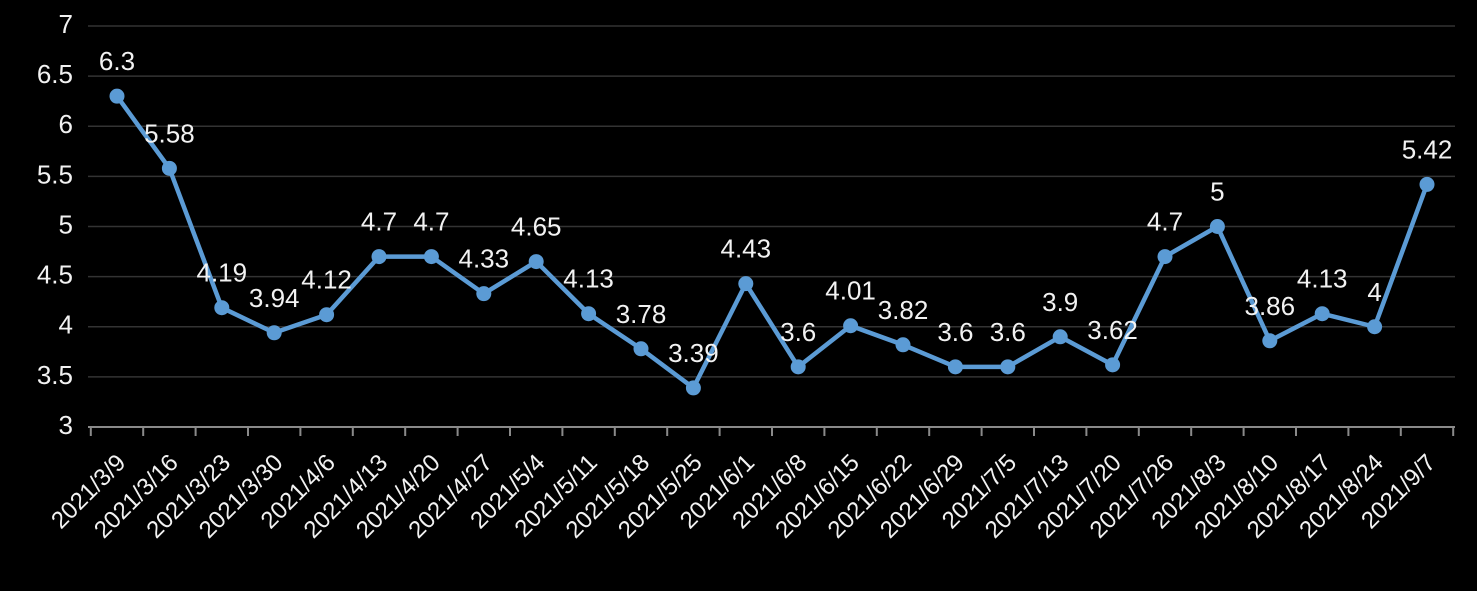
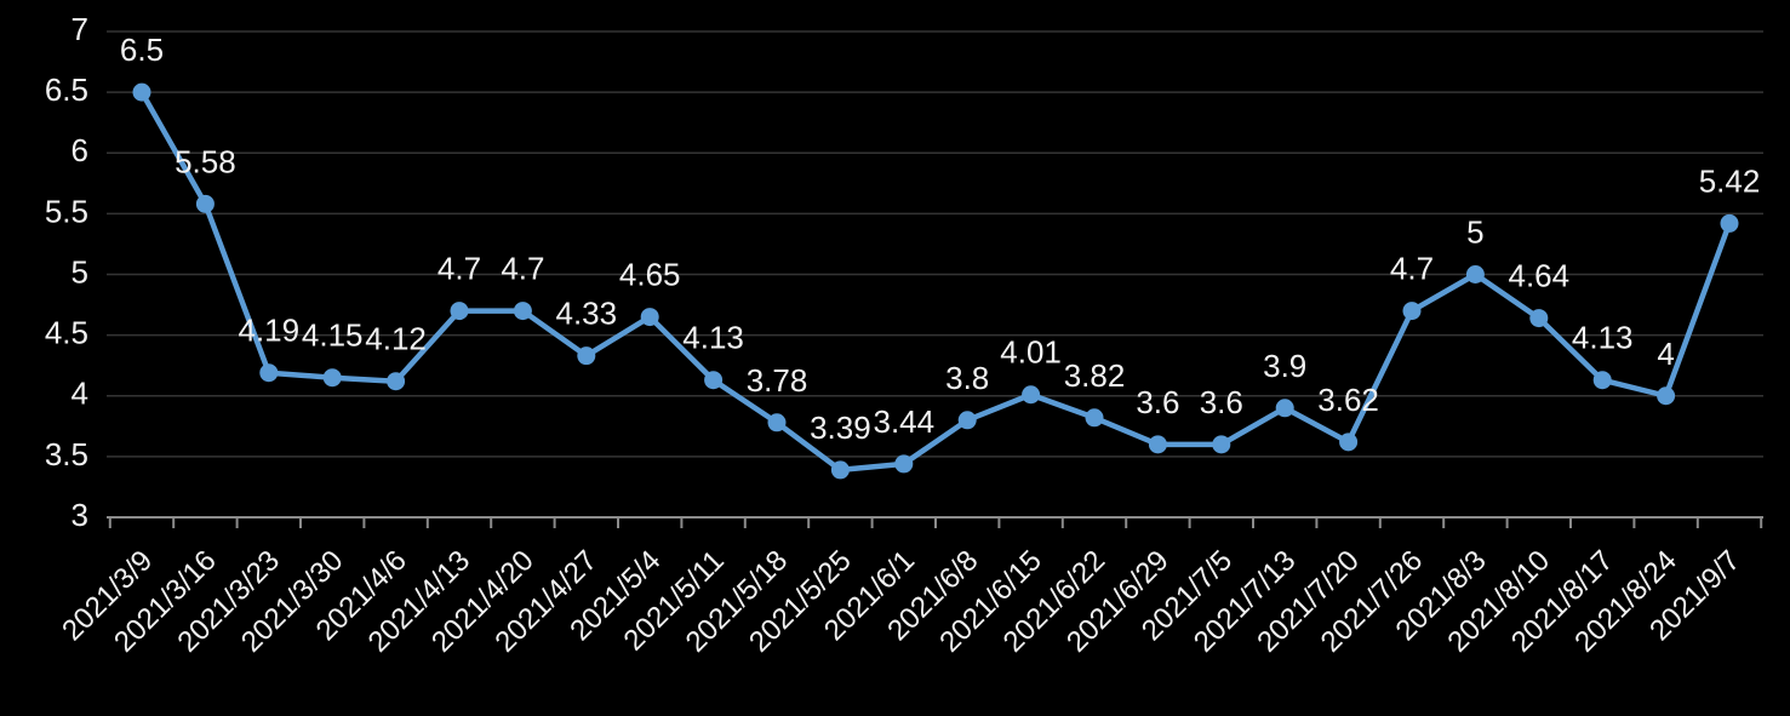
2021/3/9: 6.3 -> 6.5
2021/3/30: 3.94 -> 4.15
2021/6/1: 4.43 -> 3.44
2021/6/8: 3.6 -> 3.8
2021/8/10: 3.86 -> 4.64
